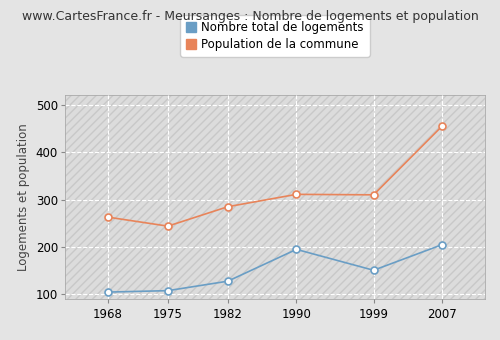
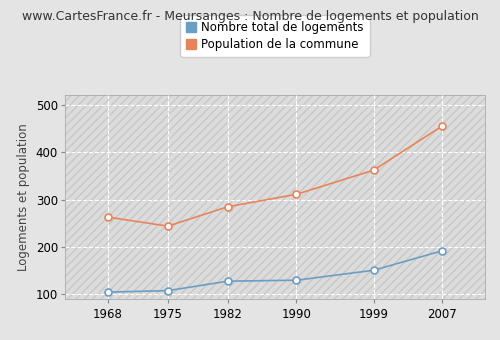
Nombre total de logements/1990: 195 -> 130
Population de la commune/1999: 310 -> 362
Nombre total de logements/2007: 205 -> 192
